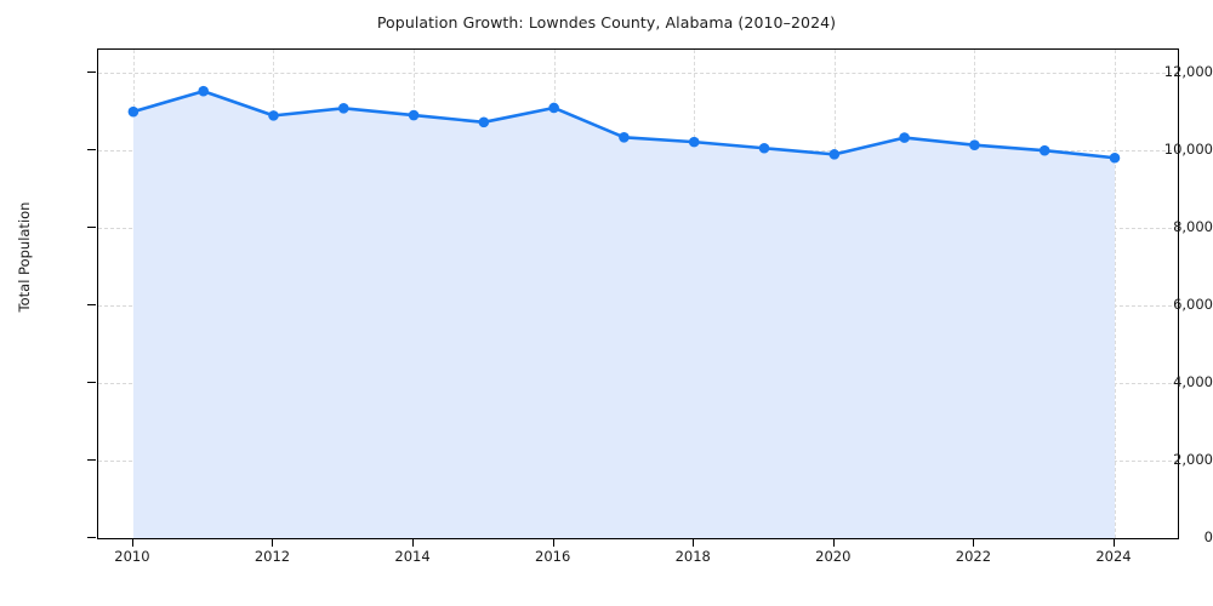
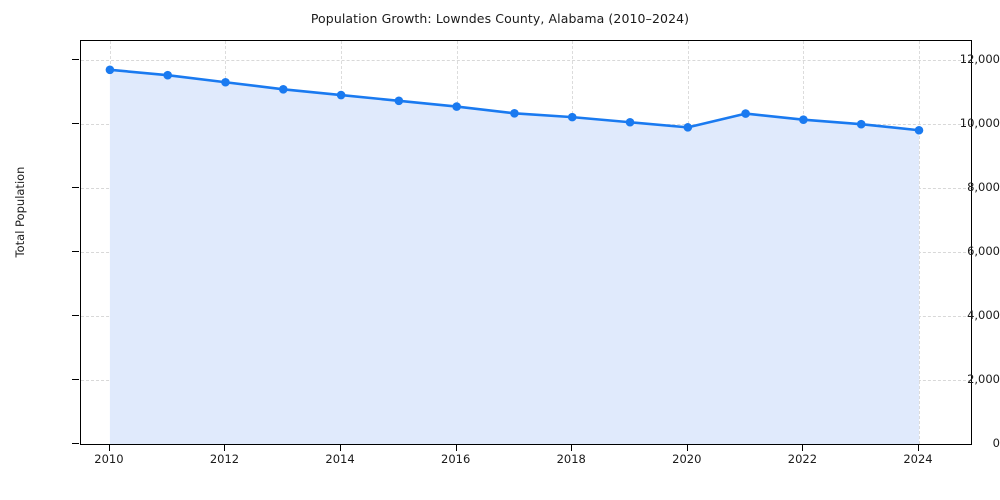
2010: 11000 -> 11700
2012: 10900 -> 11300
2016: 11100 -> 10600
